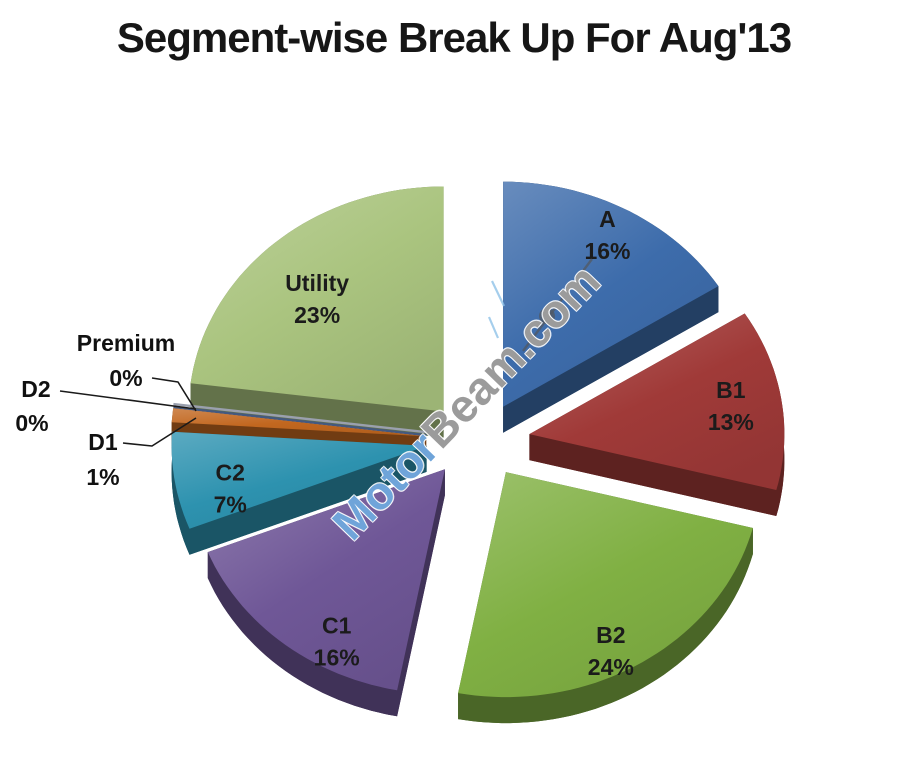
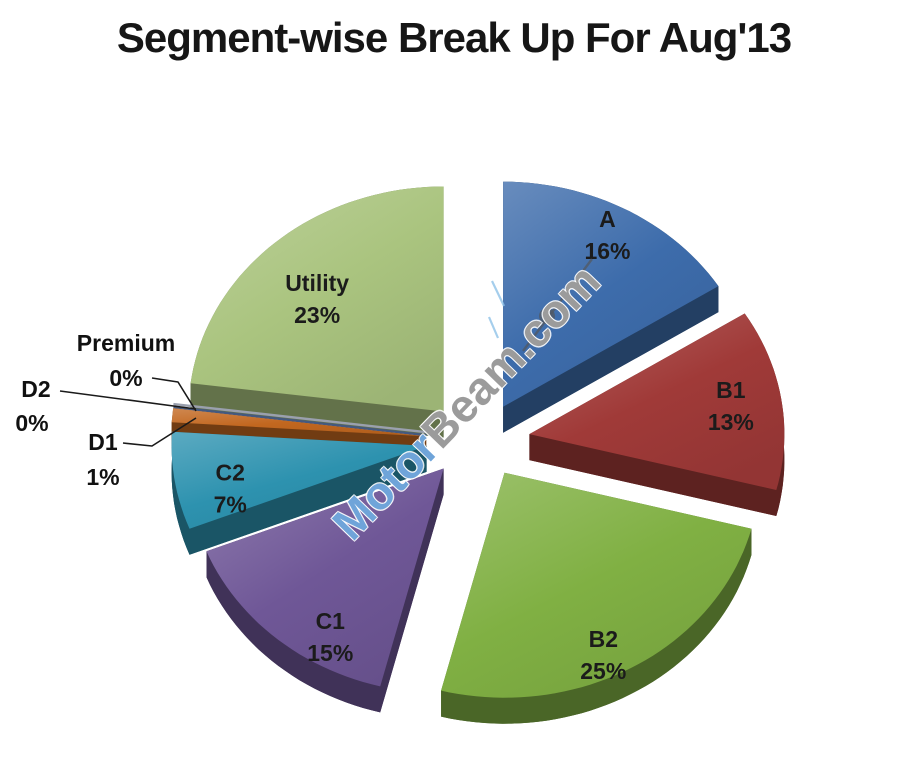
B2: 24% -> 25%
C1: 16% -> 15%
